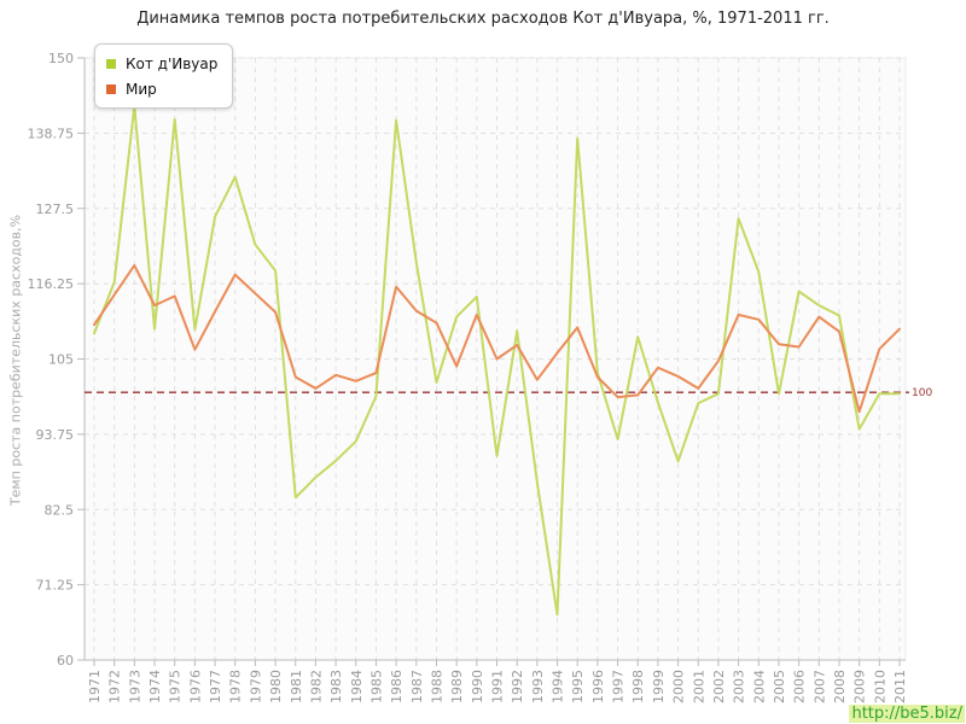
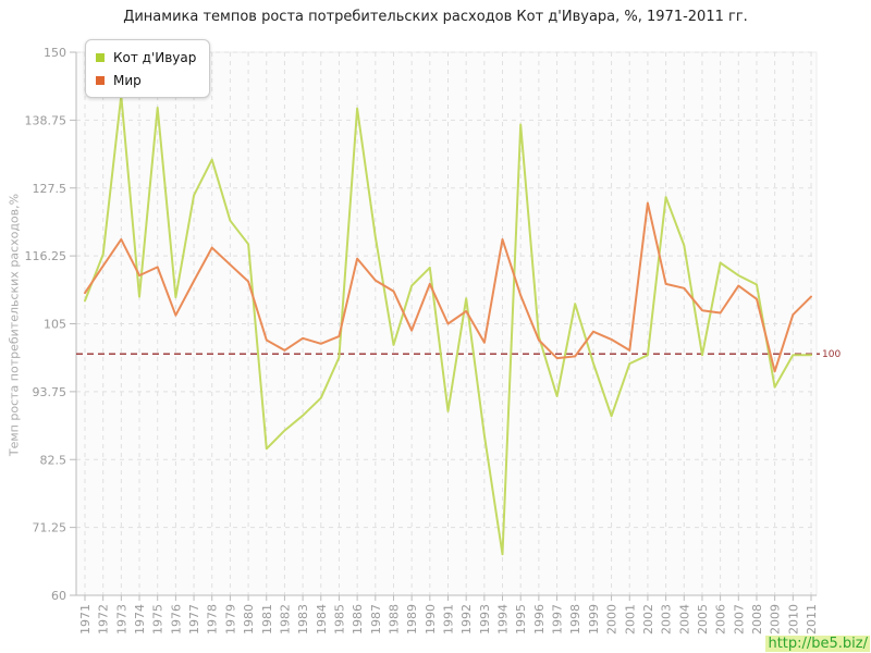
Мир/1994: 106 -> 119
Мир/2002: 105 -> 125
